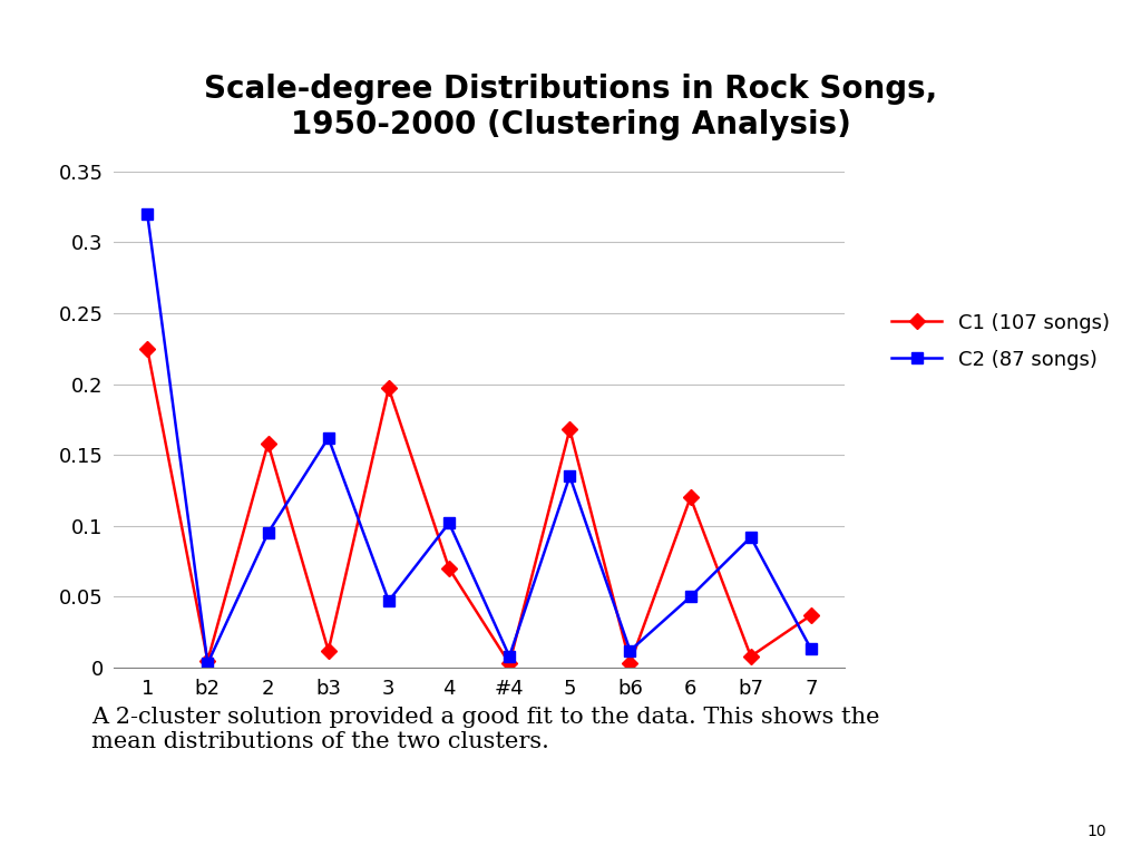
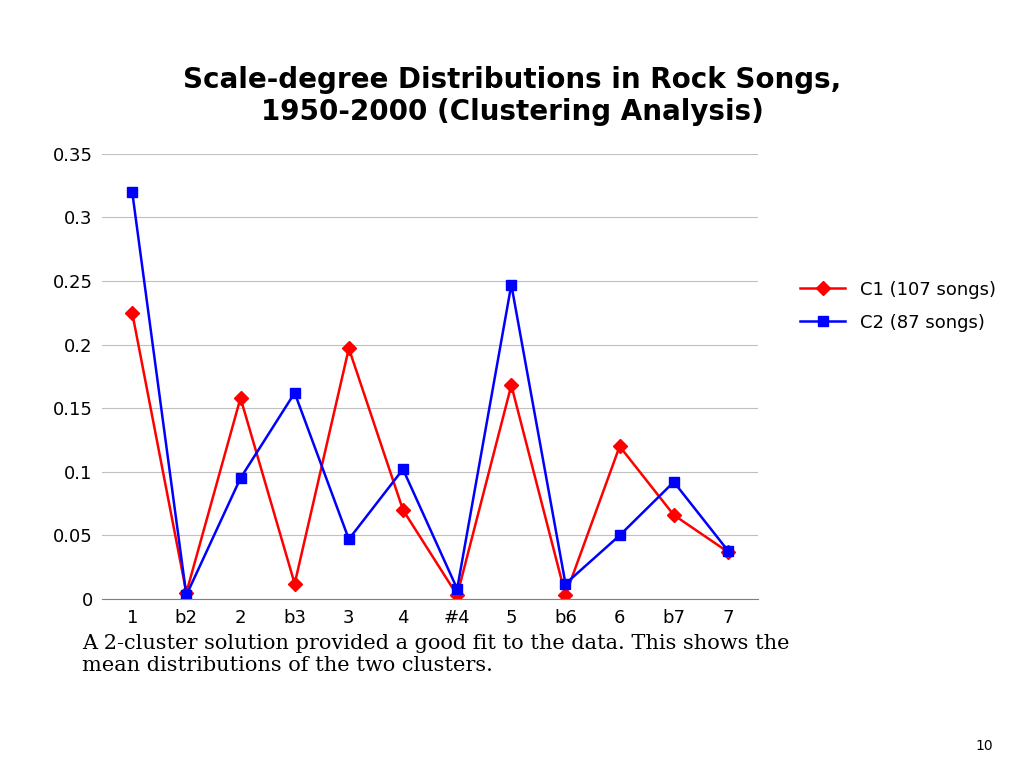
C2 (87 songs)/5: 0.135 -> 0.247
C1 (107 songs)/b7: 0.008 -> 0.066
C2 (87 songs)/7: 0.013 -> 0.038
